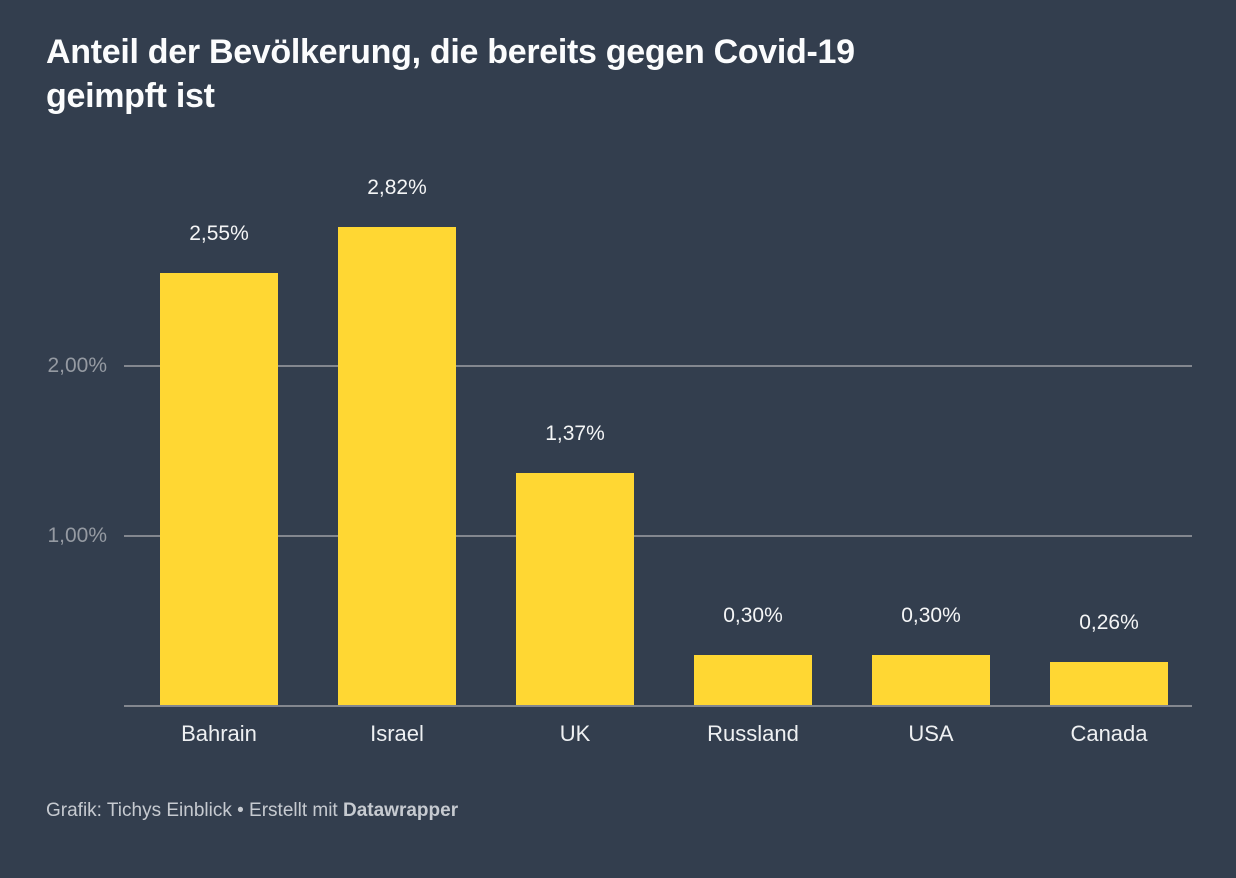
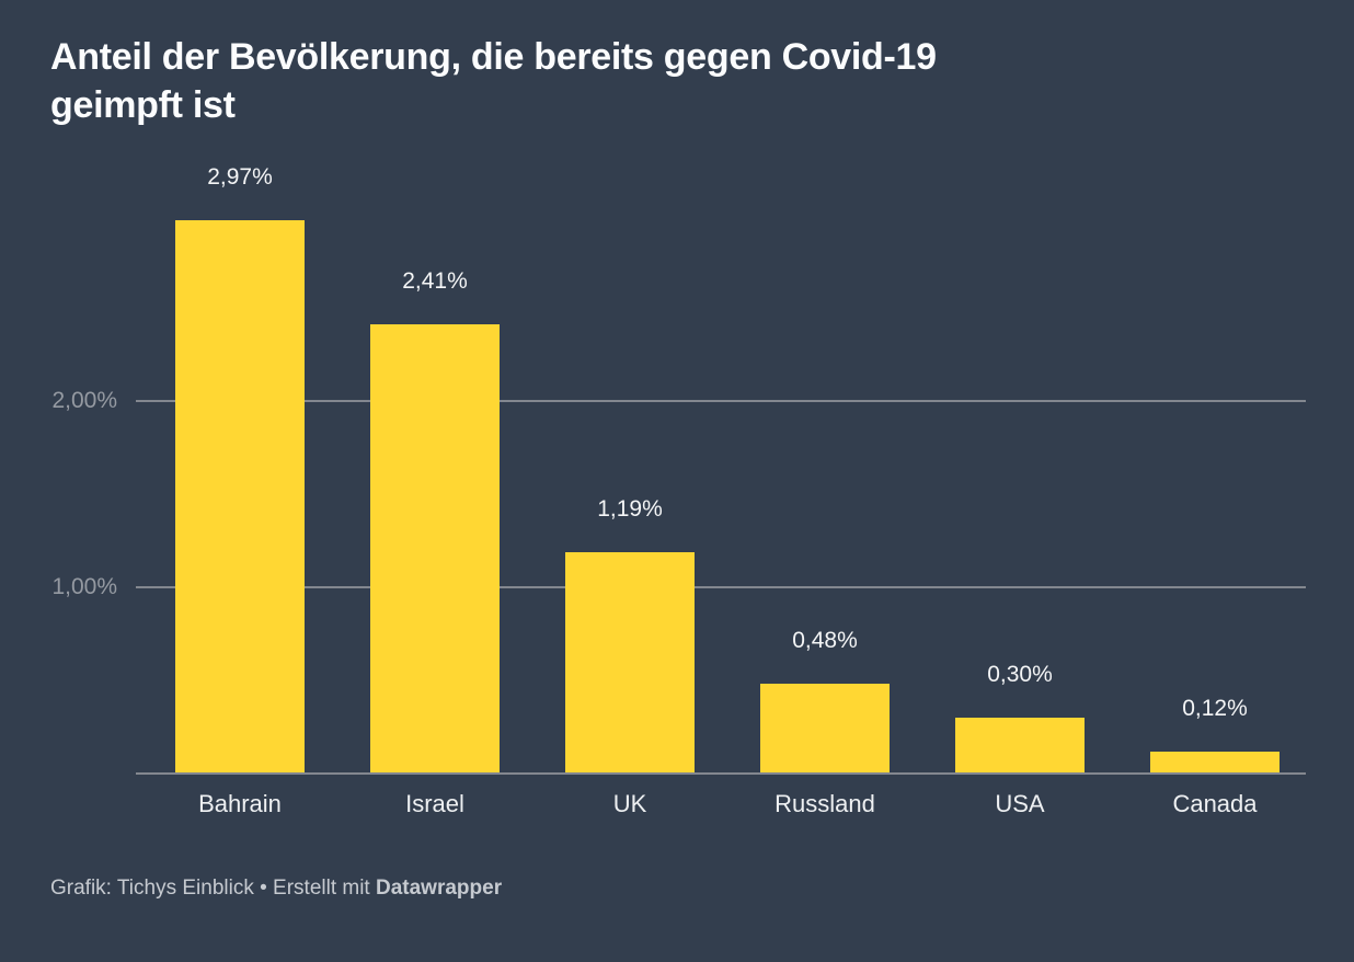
Bahrain: 2,55% -> 2,97%
Israel: 2,82% -> 2,41%
UK: 1,37% -> 1,19%
Russland: 0,30% -> 0,48%
Canada: 0,26% -> 0,12%
